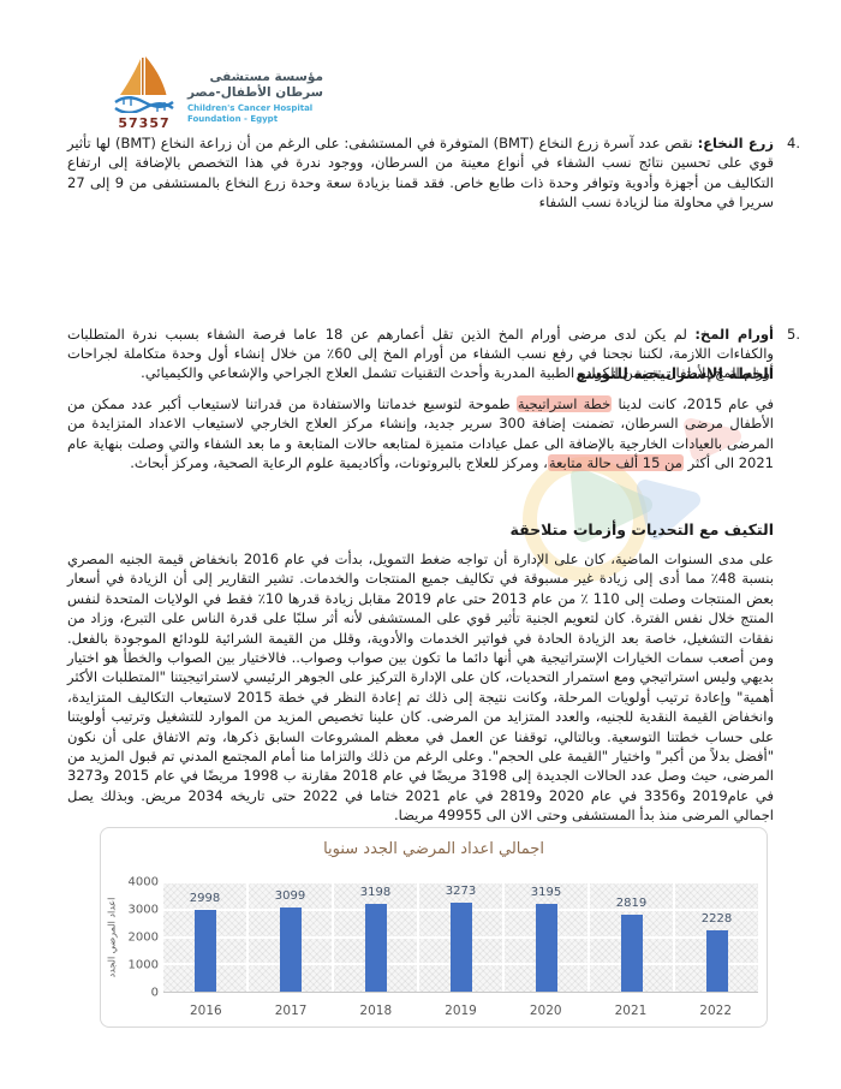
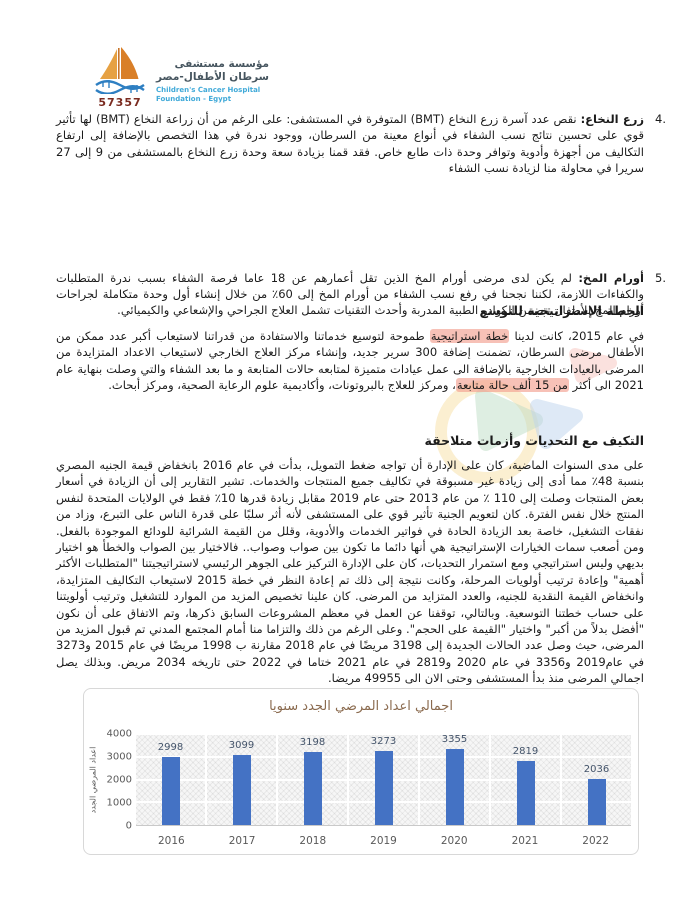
2020: 3195 -> 3355
2022: 2228 -> 2036
